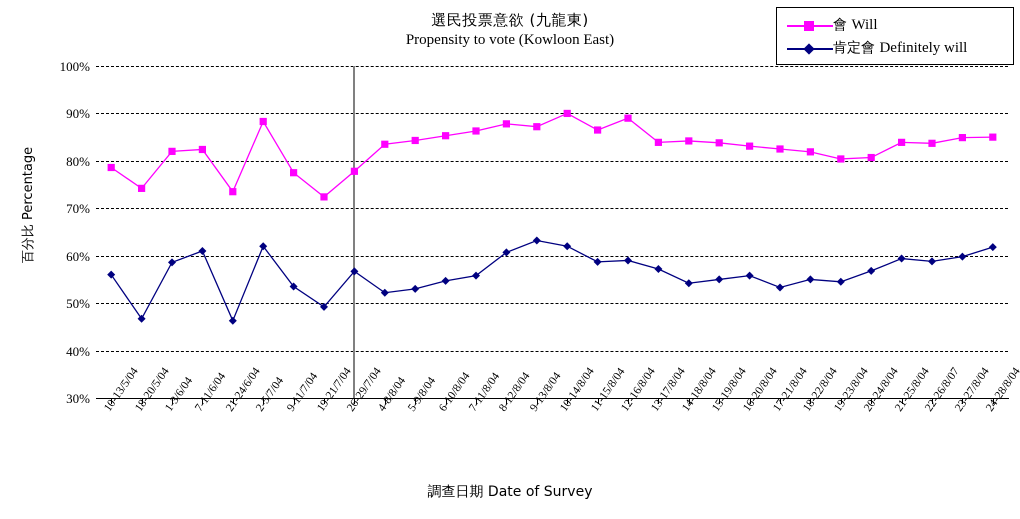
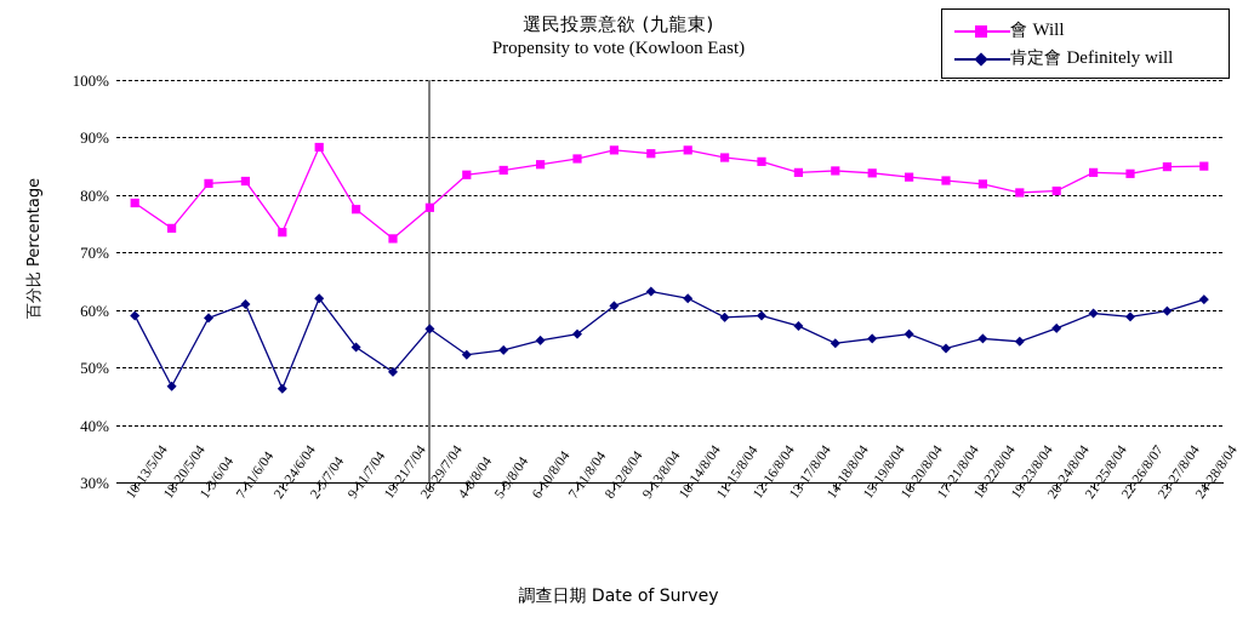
肯定會 Definitely will/10-13/5/04: 56% -> 59%
會 Will/10-14/8/04: 90% -> 88%
會 Will/12-16/8/04: 89% -> 86%
